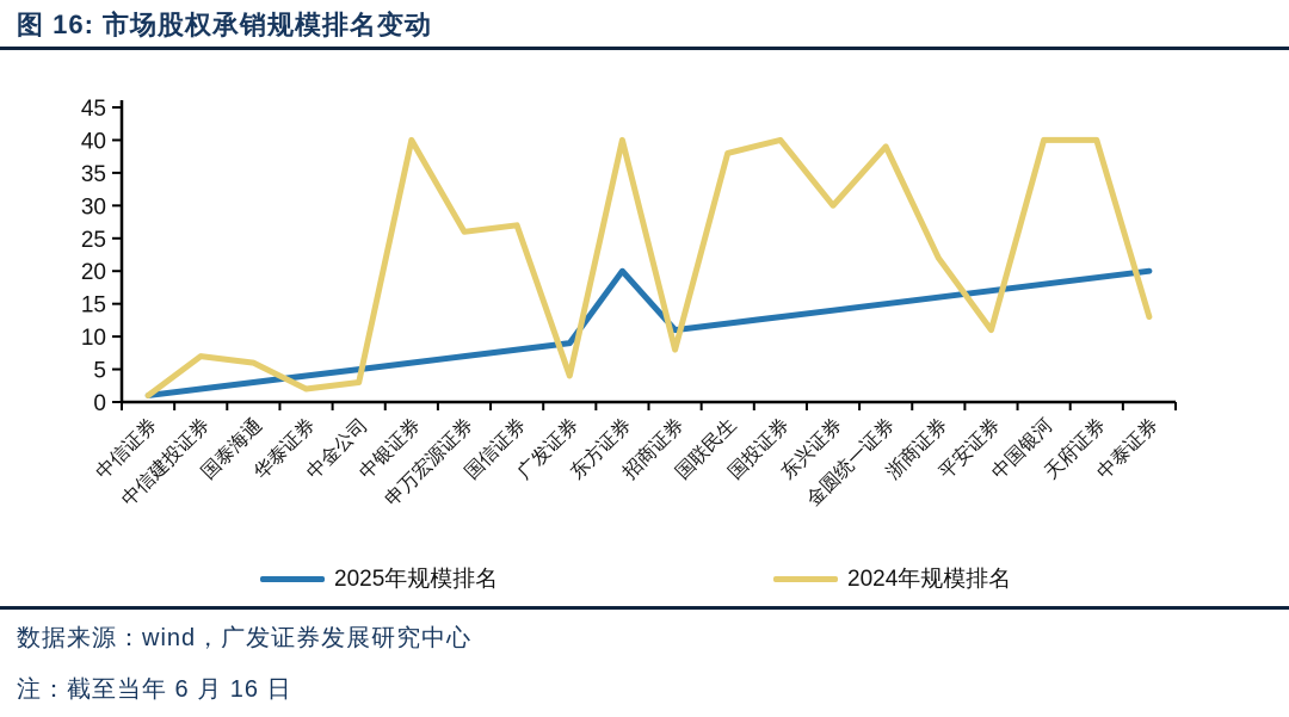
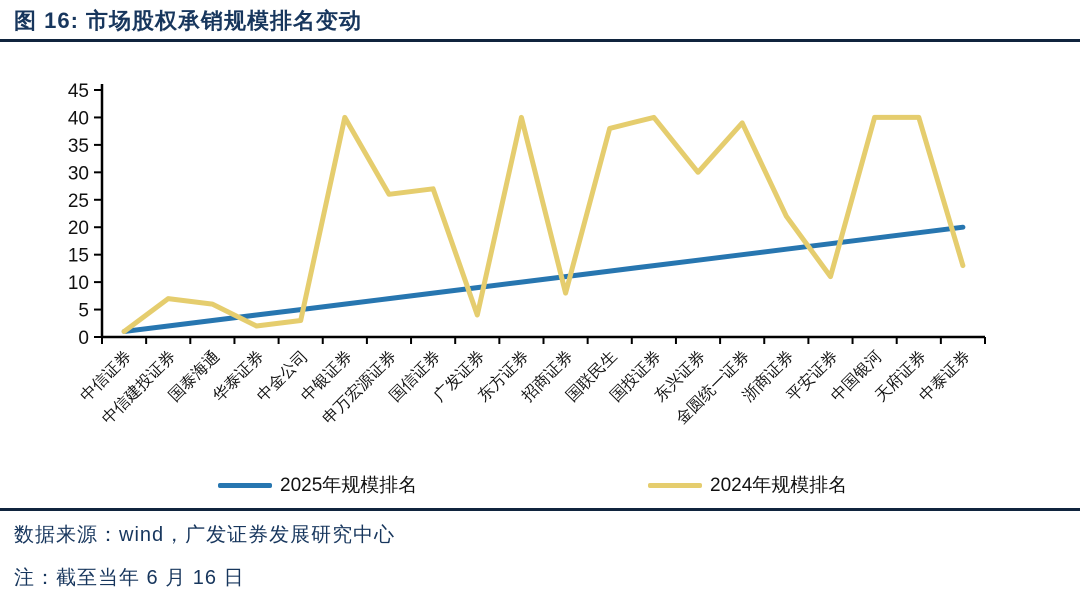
2025年规模排名/东方证券: 20 -> 10
